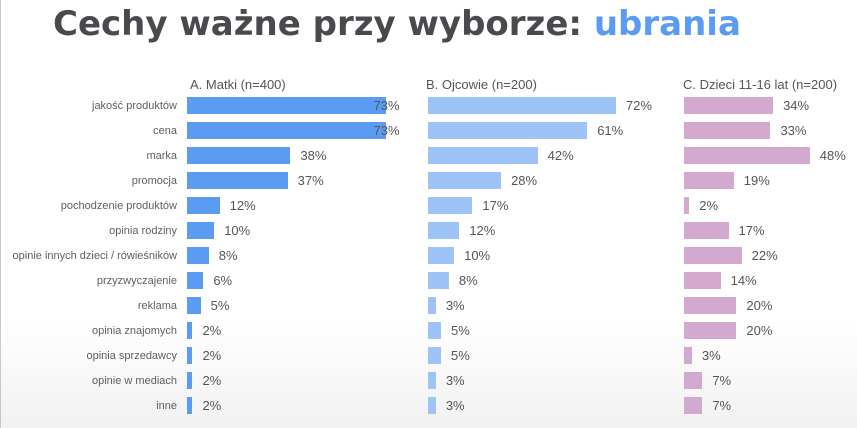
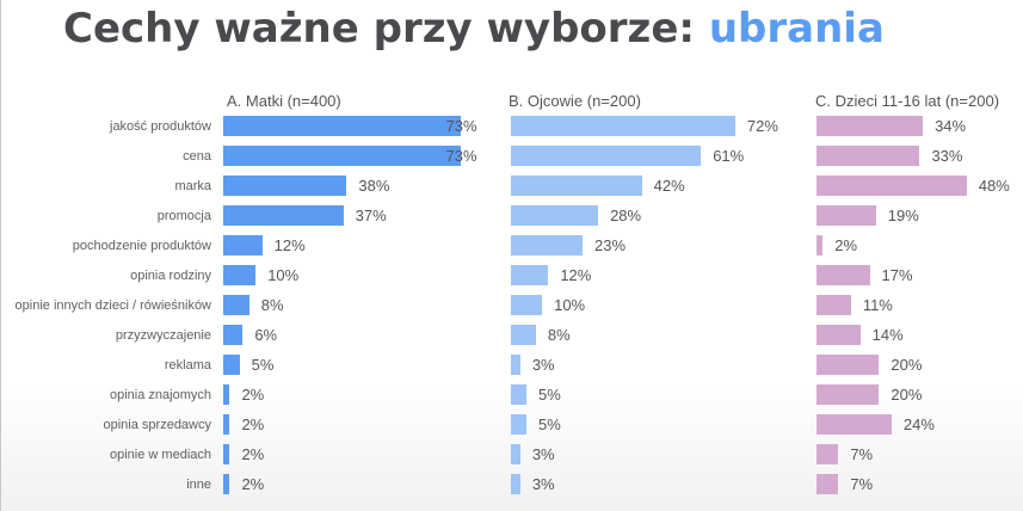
B. Ojcowie (n=200)/pochodzenie produktów: 17% -> 23%
C. Dzieci 11-16 lat (n=200)/opinie innych dzieci / rówieśników: 22% -> 11%
C. Dzieci 11-16 lat (n=200)/opinia sprzedawcy: 3% -> 24%
